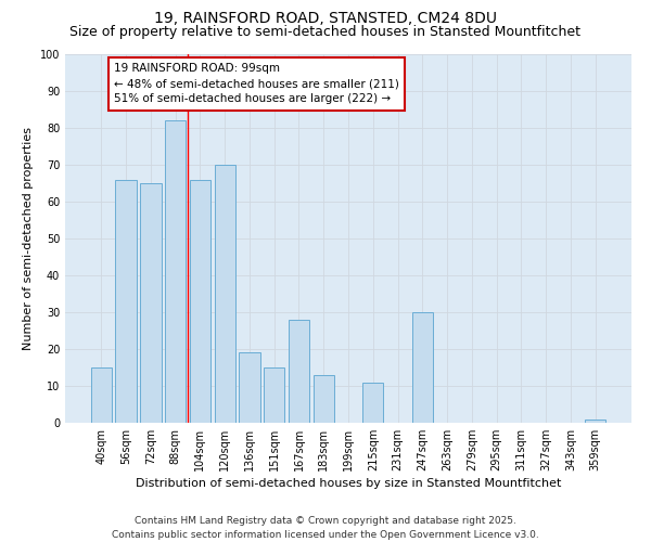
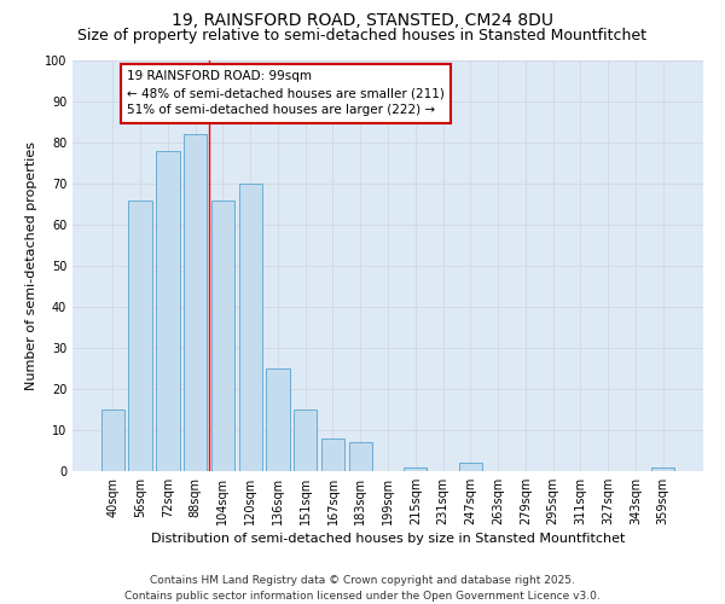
72sqm: 65 -> 78
136sqm: 19 -> 25
167sqm: 28 -> 8
183sqm: 13 -> 7
215sqm: 11 -> 1
247sqm: 30 -> 2
